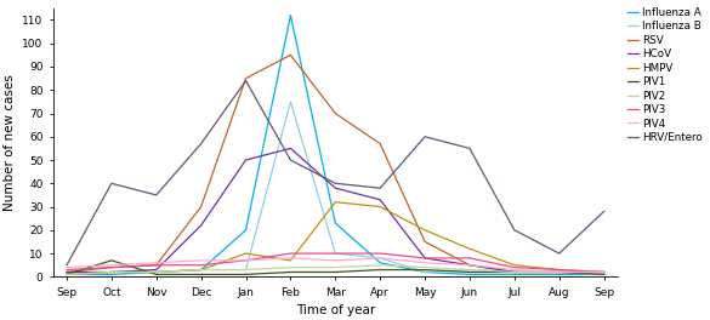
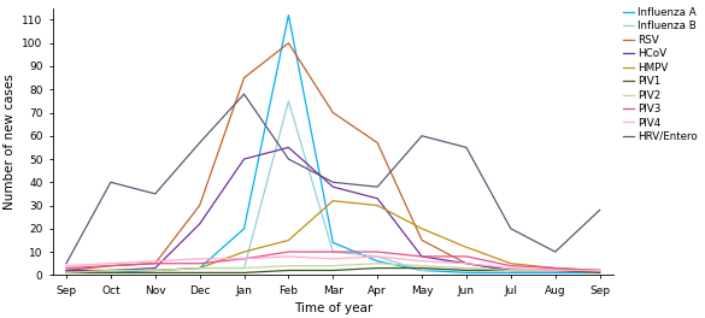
PIV1/Oct: 7 -> 1
HRV/Entero/Jan: 84 -> 78
RSV/Feb: 95 -> 100
HMPV/Feb: 7 -> 15
Influenza A/Mar: 23 -> 14
